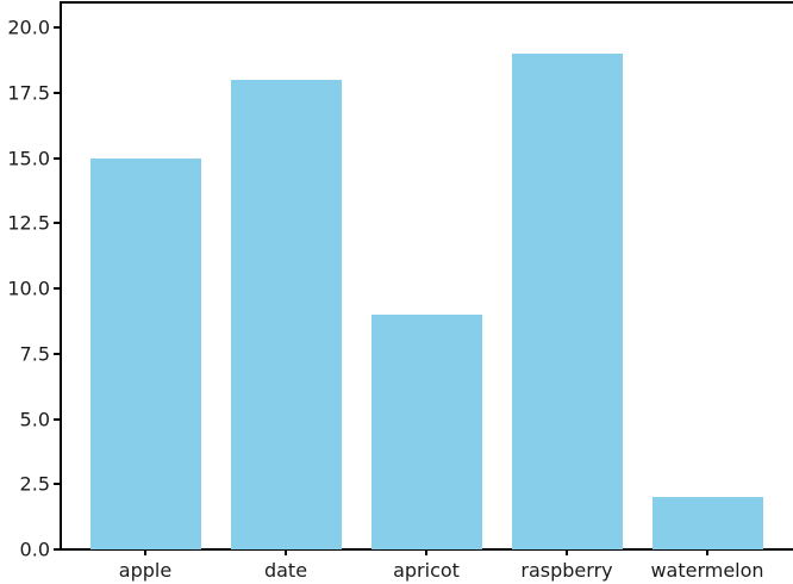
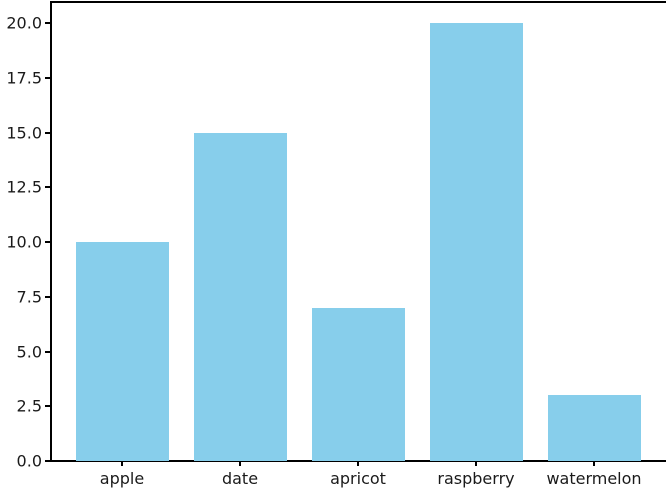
apple: 15 -> 10
date: 18 -> 15
apricot: 9 -> 7
raspberry: 19 -> 20
watermelon: 2 -> 3
